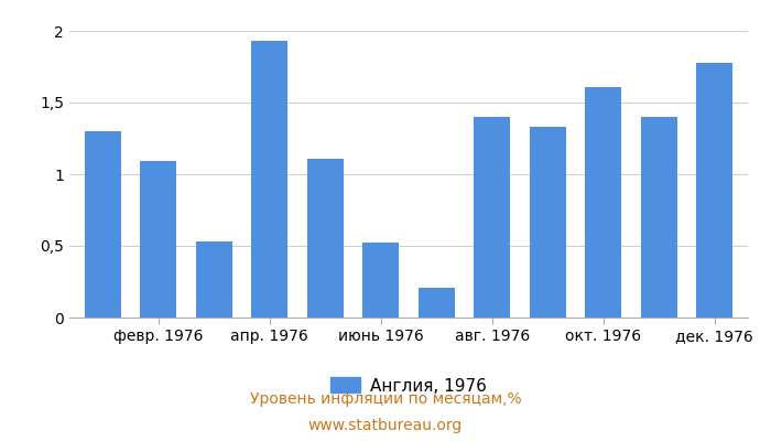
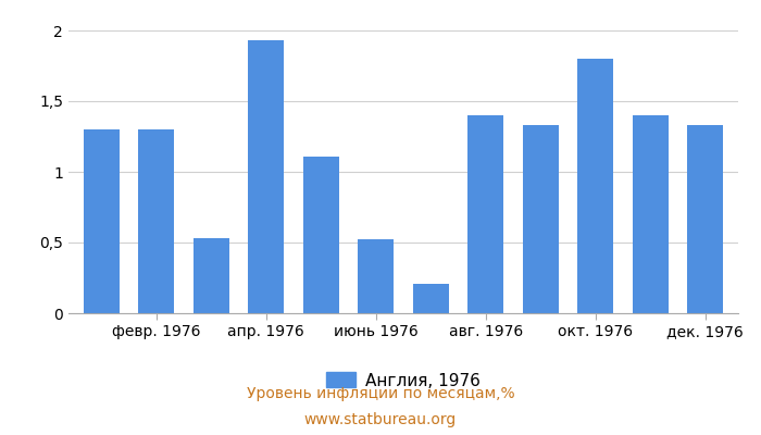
февр. 1976: 1,09 -> 1,30
окт. 1976: 1,61 -> 1,80
дек. 1976: 1,78 -> 1,33
